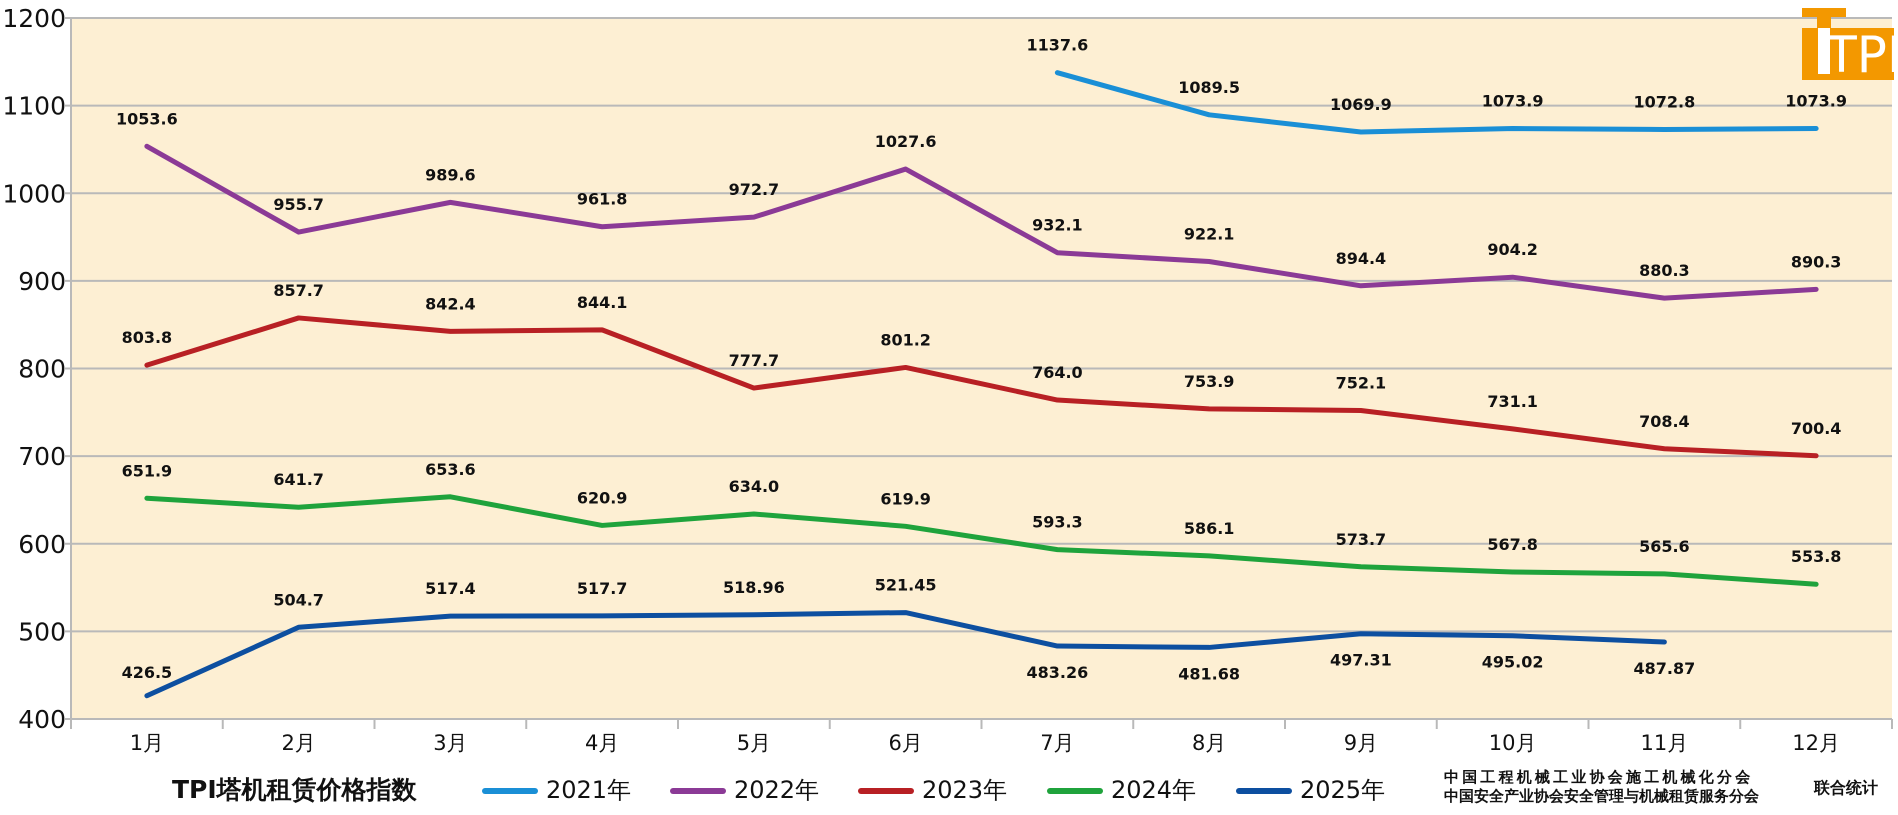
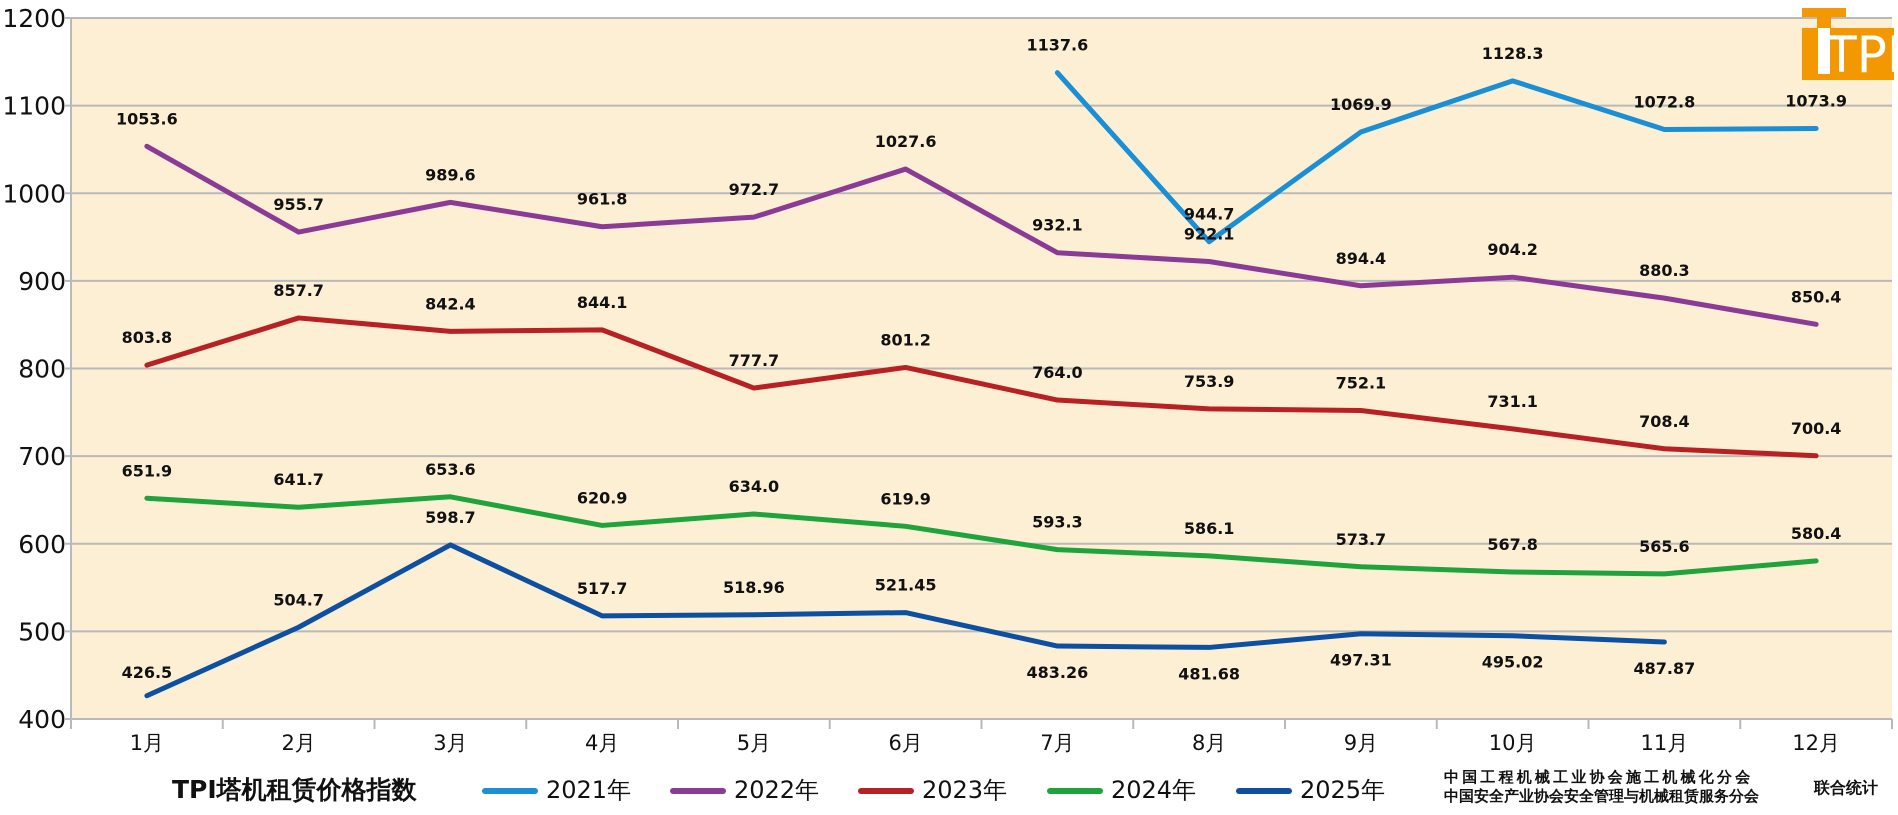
2025年/3月: 517.4 -> 598.7
2021年/8月: 1089.5 -> 944.7
2021年/10月: 1073.9 -> 1128.3
2022年/12月: 890.3 -> 850.4
2024年/12月: 553.8 -> 580.4
